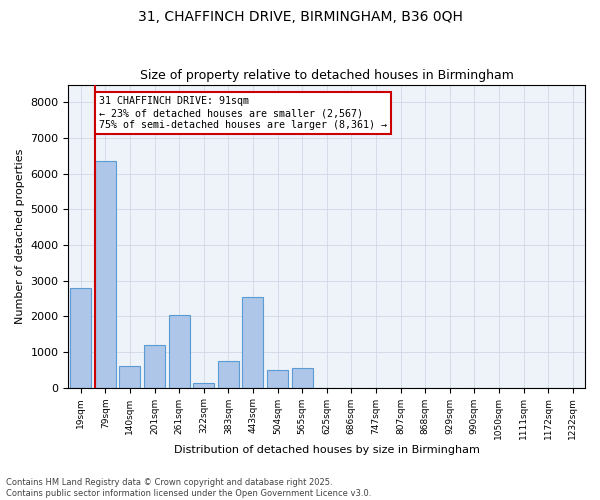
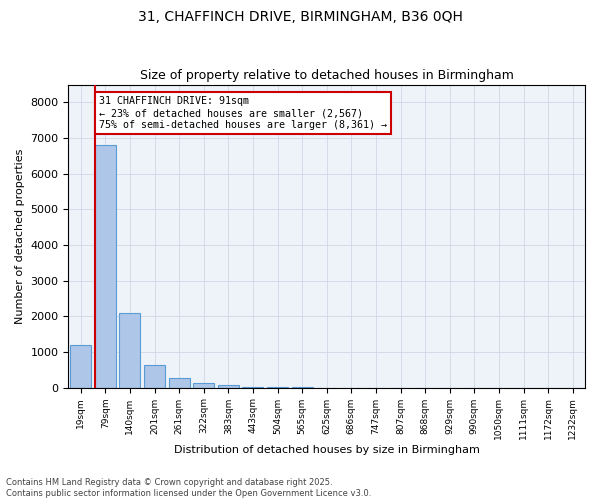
19sqm: 2800 -> 1200
79sqm: 6350 -> 6800
140sqm: 600 -> 2100
201sqm: 1200 -> 630
261sqm: 2050 -> 270
383sqm: 750 -> 60
443sqm: 2550 -> 30
504sqm: 500 -> 20
565sqm: 550 -> 10
